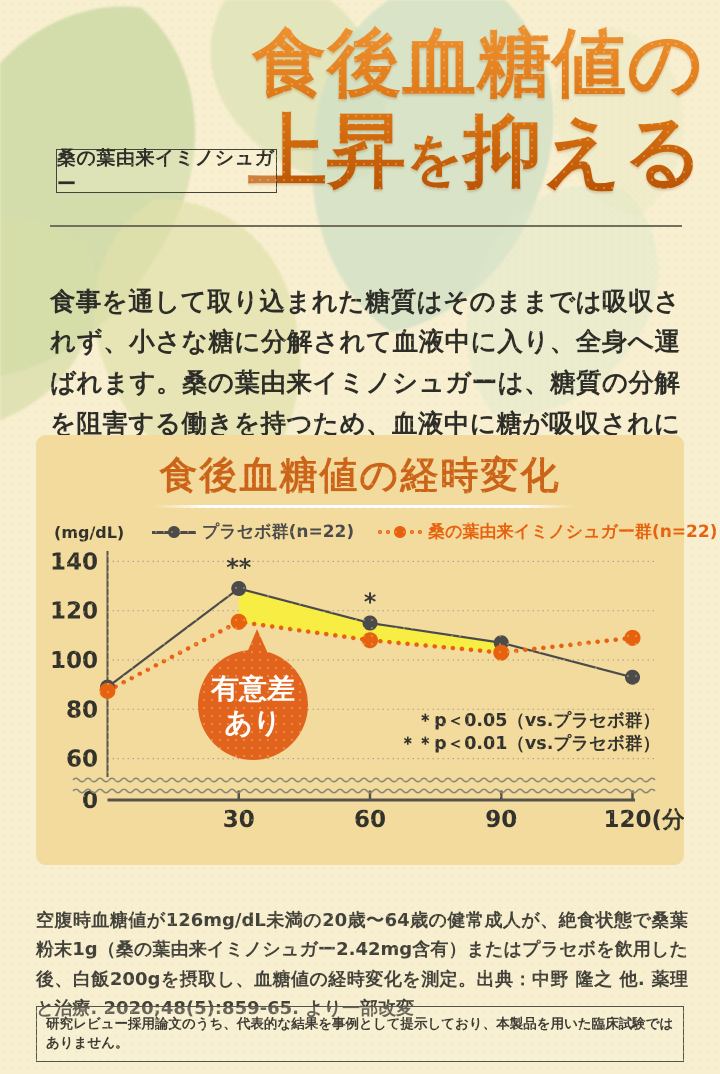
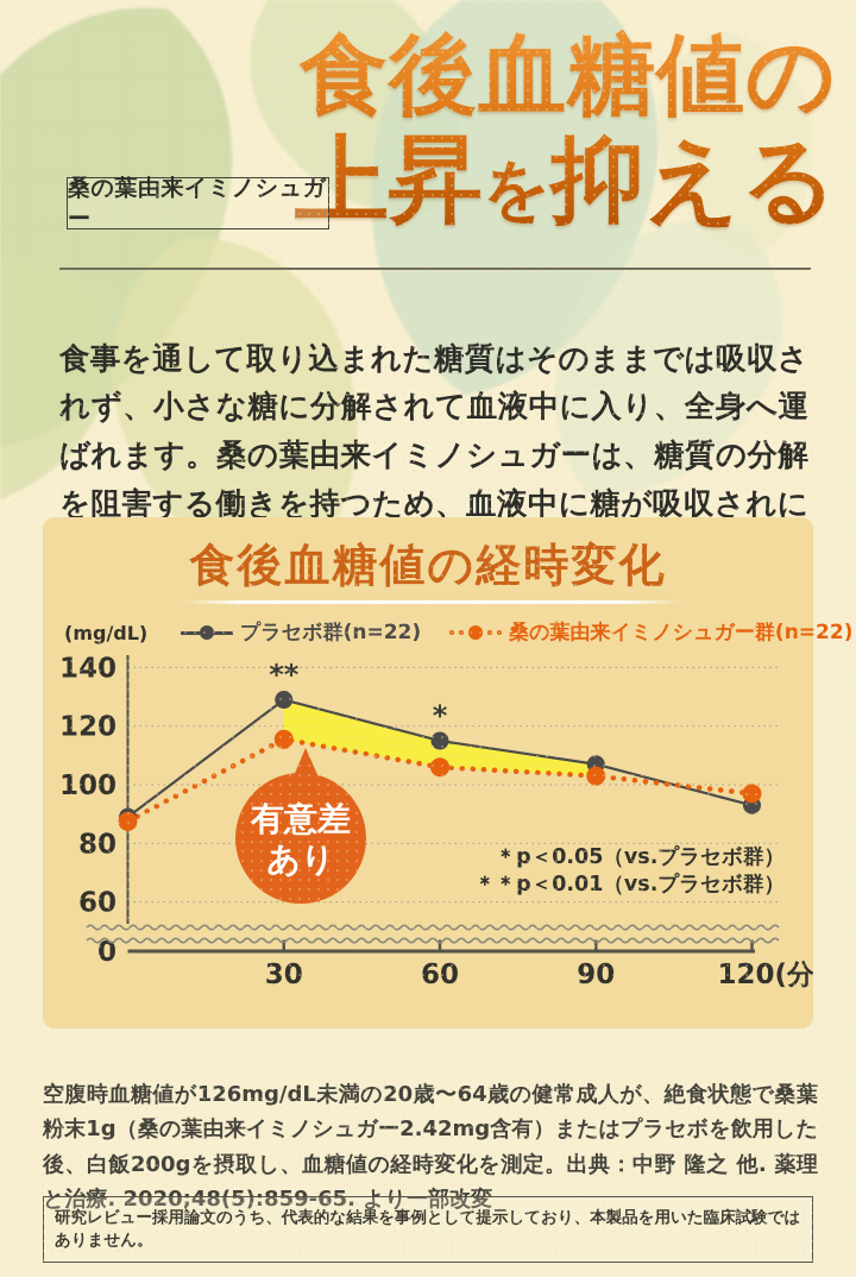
桑の葉由来イミノシュガー群(n=22)/60: 108 -> 106
桑の葉由来イミノシュガー群(n=22)/120: 109 -> 97
